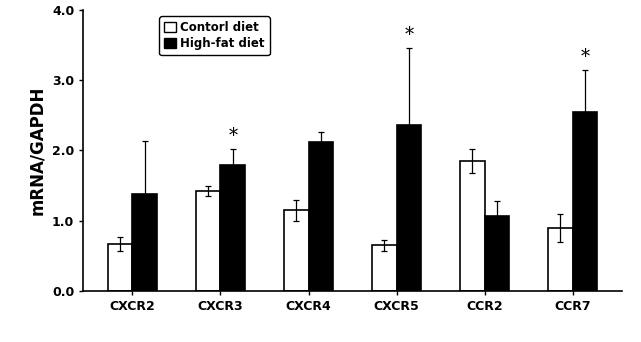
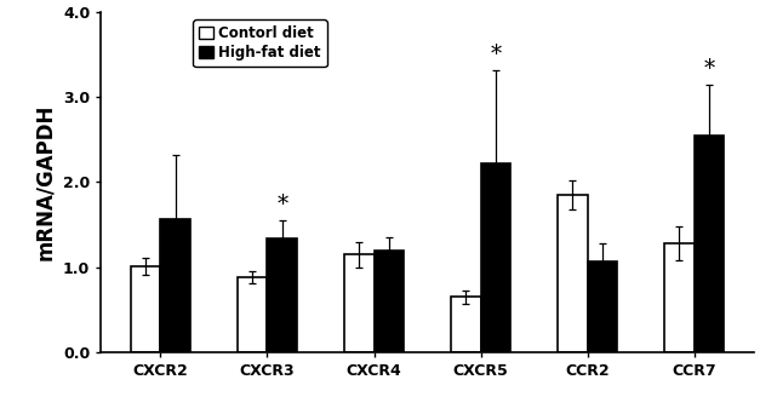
Contorl diet/CXCR2: 0.66 -> 1.01
High-fat diet/CXCR2: 1.38 -> 1.57
Contorl diet/CXCR3: 1.42 -> 0.88
High-fat diet/CXCR3: 1.80 -> 1.33
High-fat diet/CXCR4: 2.12 -> 1.20
High-fat diet/CXCR5: 2.36 -> 2.22
Contorl diet/CCR7: 0.90 -> 1.28
